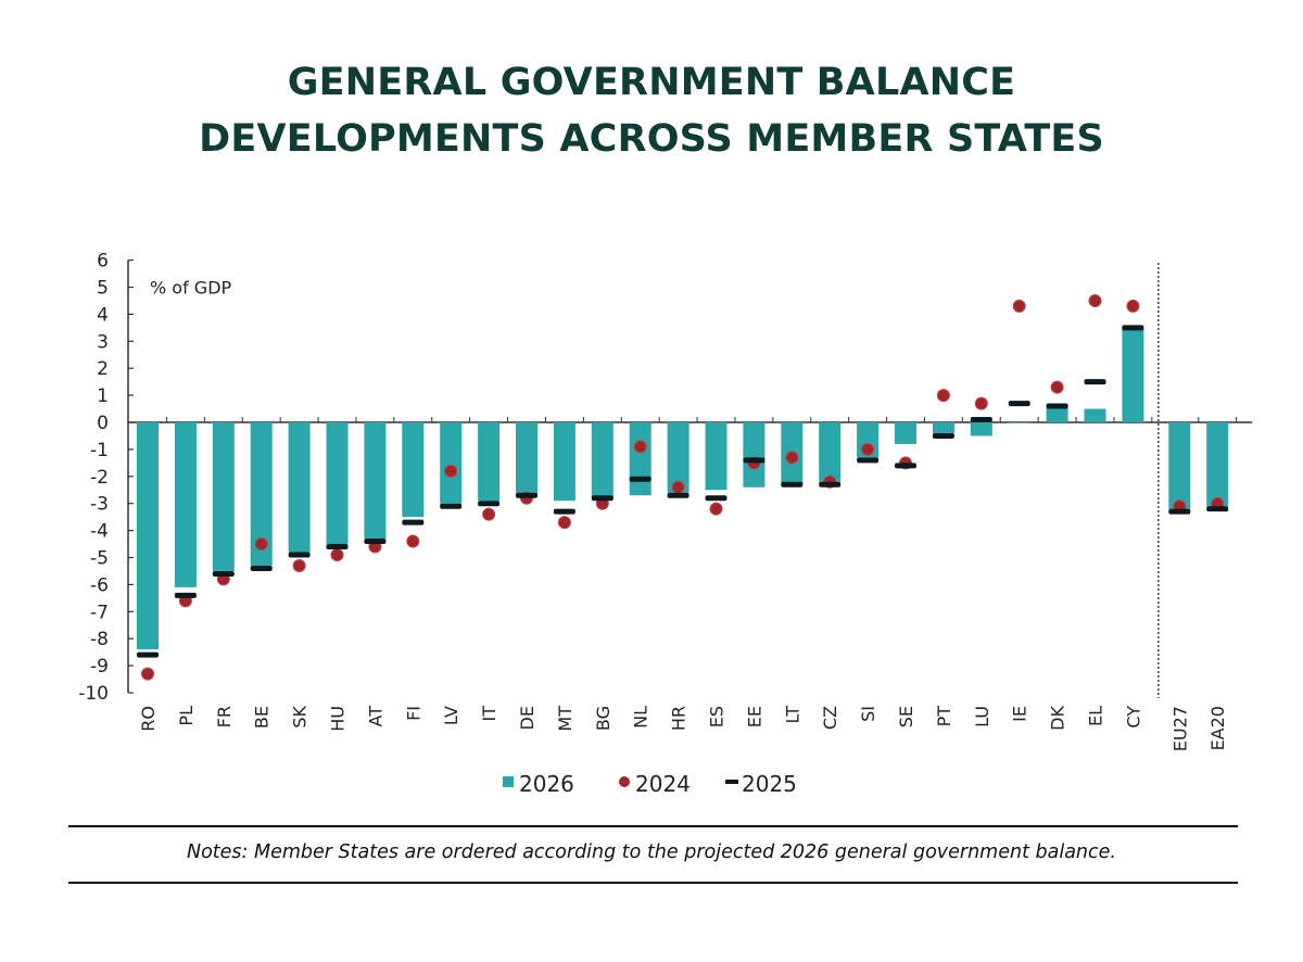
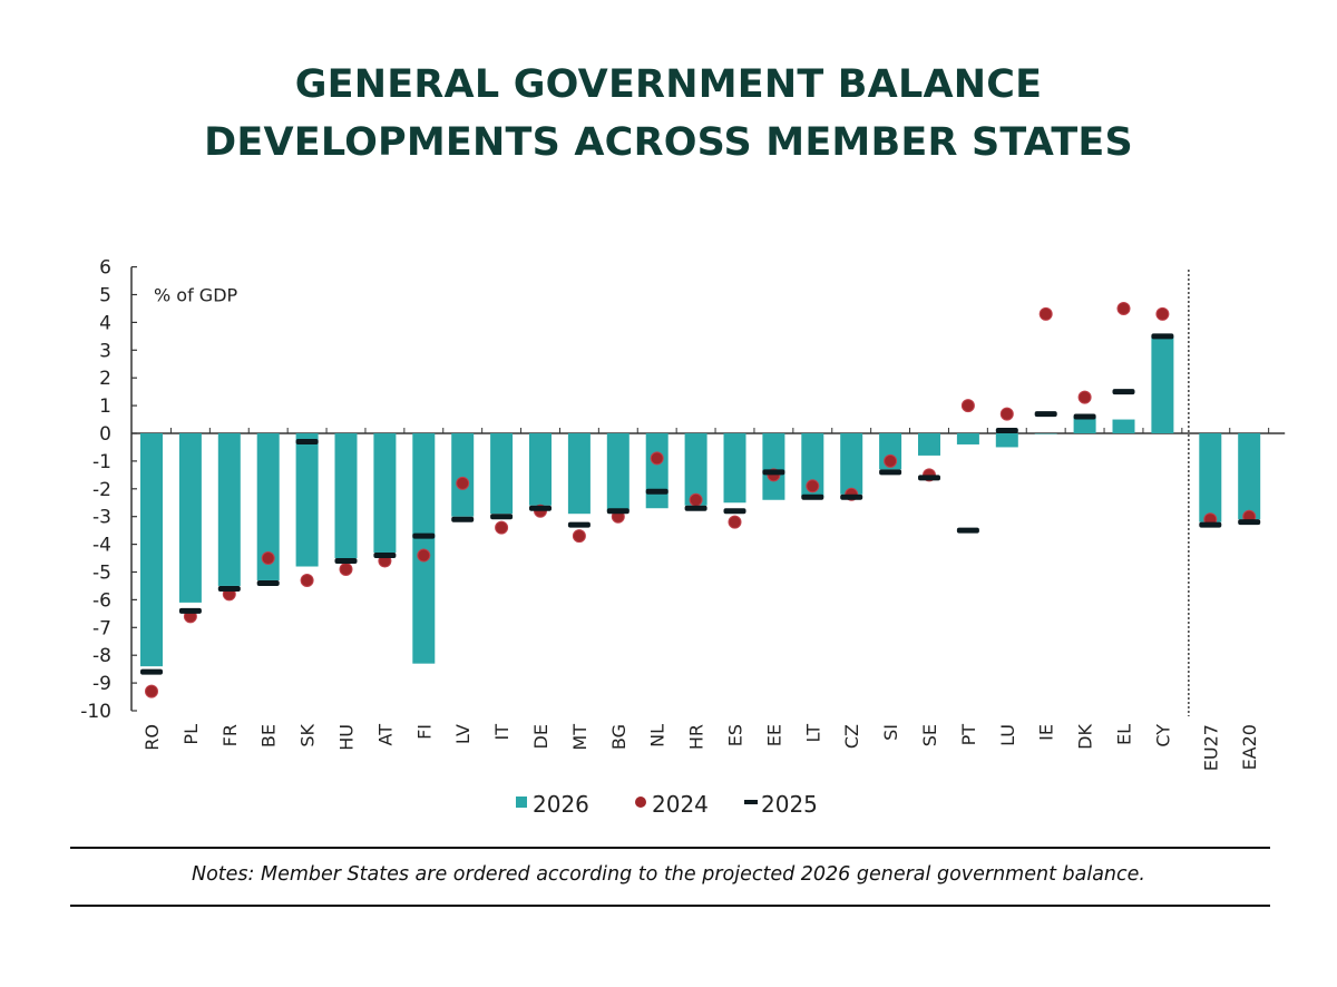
2025/SK: -4.9 -> -0.3
2026/FI: -3.5 -> -8.3
2024/LT: -1.3 -> -1.9
2025/PT: -0.5 -> -3.5
